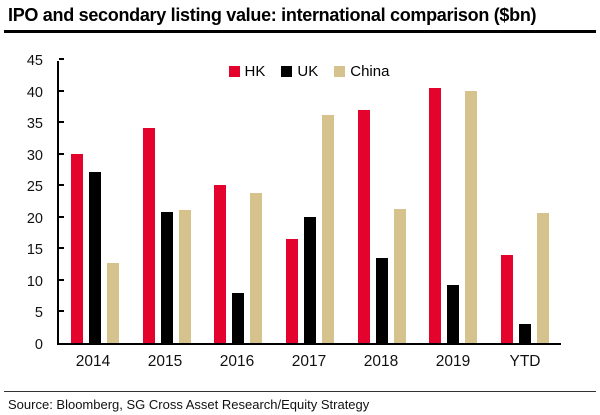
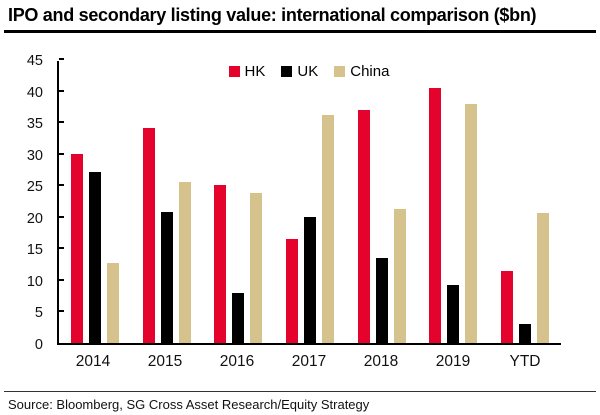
China/2015: 21 -> 26
China/2019: 40 -> 38
HK/YTD: 14 -> 11
